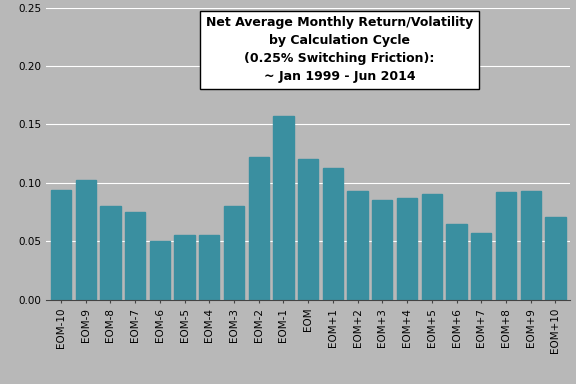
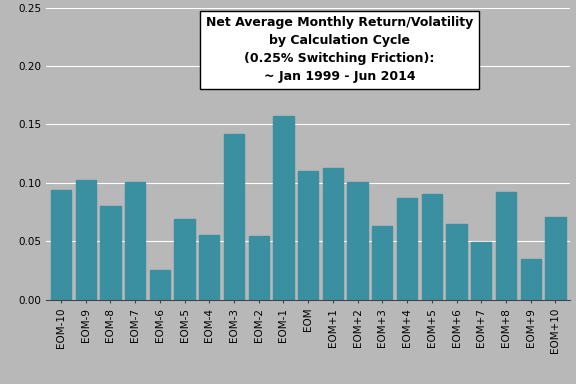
EOM-7: 0.075 -> 0.101
EOM-6: 0.050 -> 0.025
EOM-5: 0.055 -> 0.069
EOM-3: 0.080 -> 0.142
EOM-2: 0.122 -> 0.054
EOM: 0.120 -> 0.110
EOM+2: 0.093 -> 0.101
EOM+3: 0.085 -> 0.063
EOM+7: 0.057 -> 0.049
EOM+9: 0.093 -> 0.035
